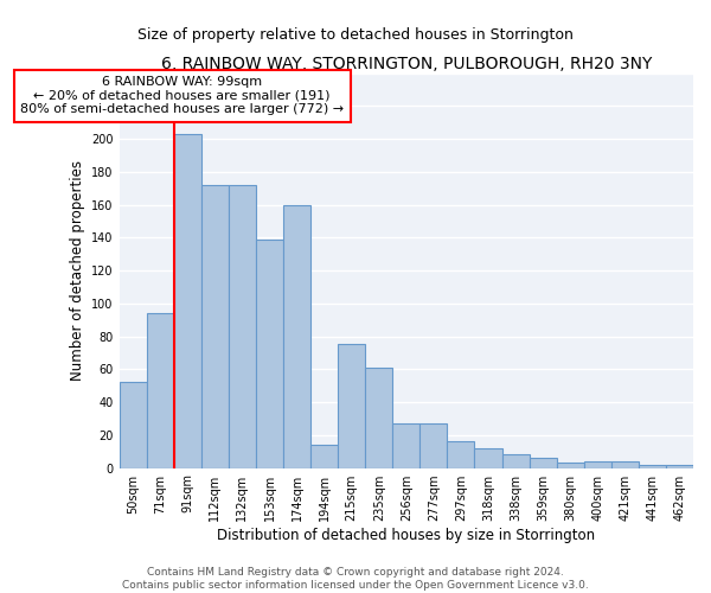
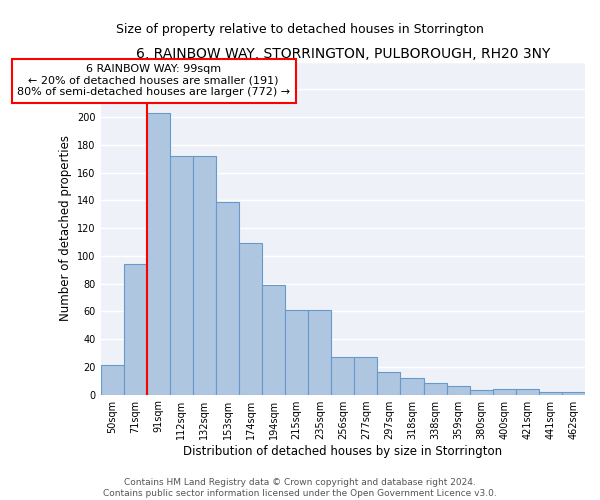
50sqm: 52 -> 21
174sqm: 160 -> 109
194sqm: 14 -> 79
215sqm: 75 -> 61
